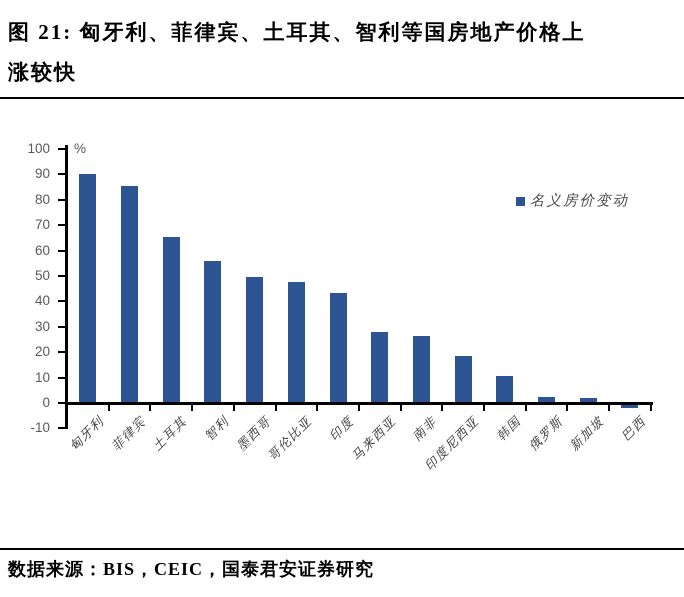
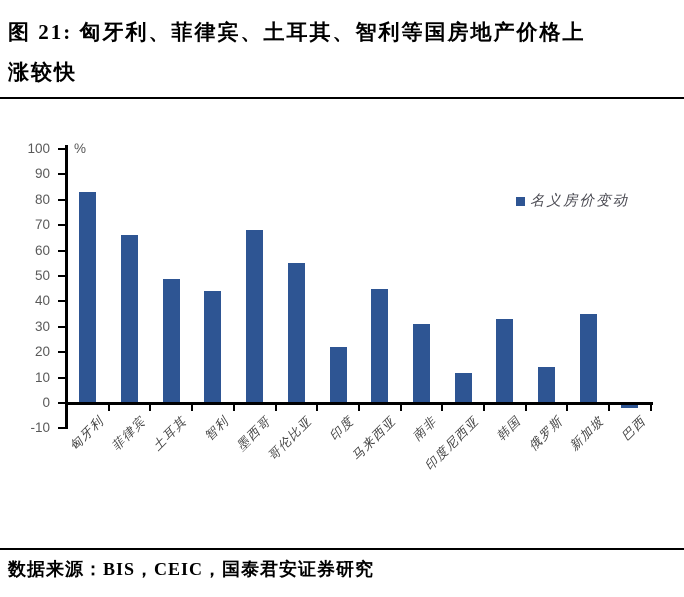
匈牙利: 90 -> 83
菲律宾: 86 -> 66
土耳其: 66 -> 49
智利: 56 -> 44
墨西哥: 50 -> 68
哥伦比亚: 48 -> 55
印度: 44 -> 22
马来西亚: 28 -> 45
南非: 26 -> 31
印度尼西亚: 18 -> 12
韩国: 10 -> 33
俄罗斯: 2 -> 14
新加坡: 2 -> 35
